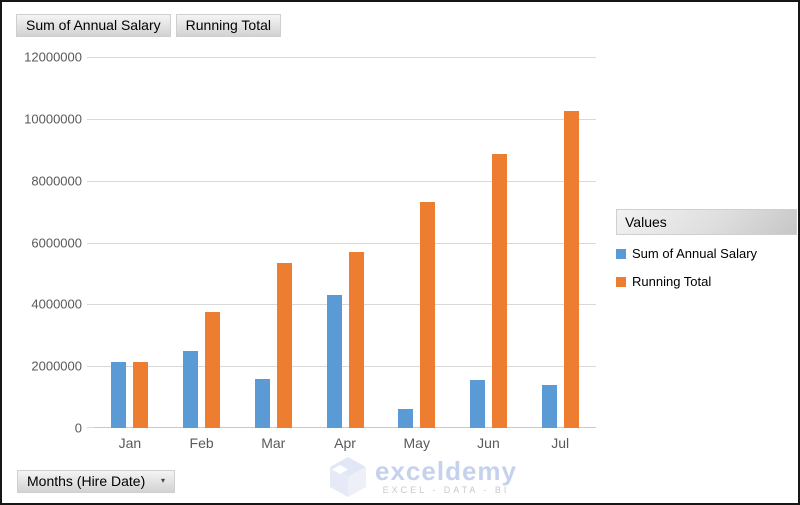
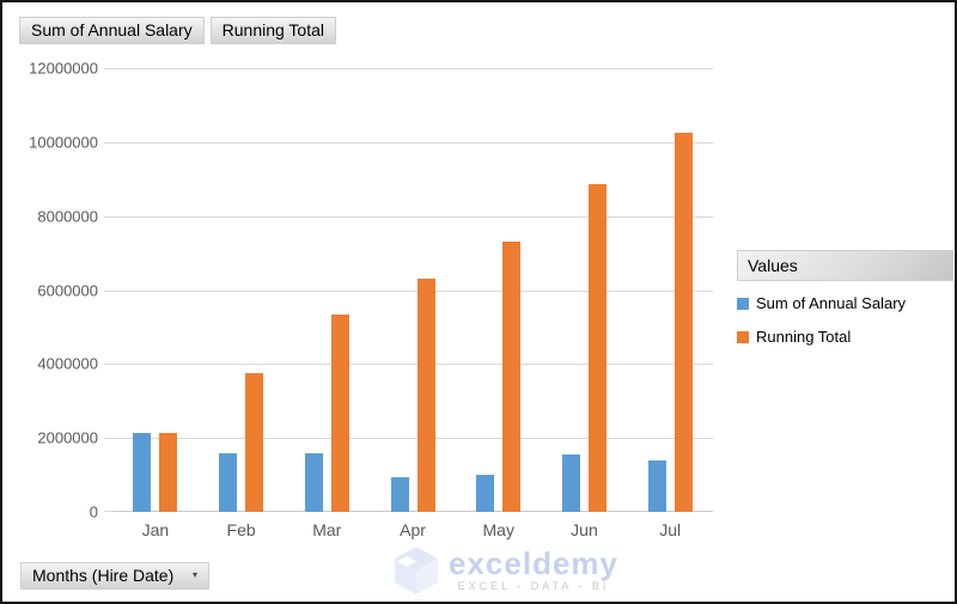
Sum of Annual Salary/Feb: 2500000 -> 1600000
Sum of Annual Salary/Apr: 4300000 -> 1000000
Running Total/Apr: 5700000 -> 6300000
Sum of Annual Salary/May: 600000 -> 1000000
